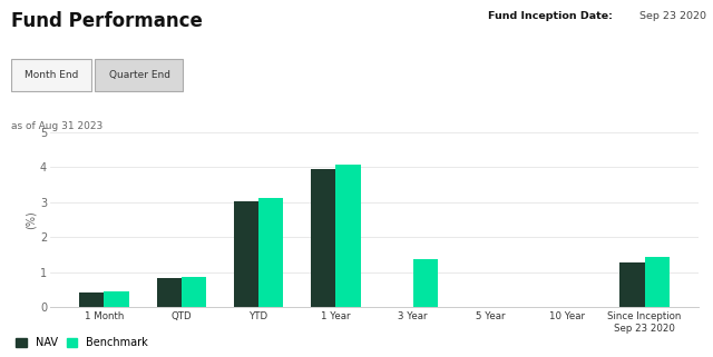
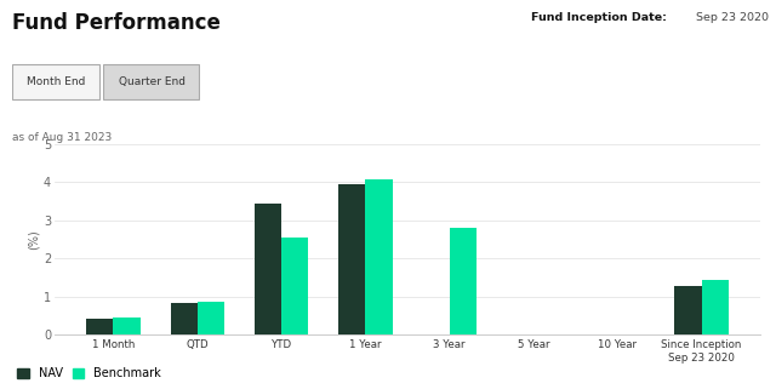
NAV/YTD: 3.02 -> 3.45
Benchmark/YTD: 3.12 -> 2.55
Benchmark/3 Year: 1.38 -> 2.80
